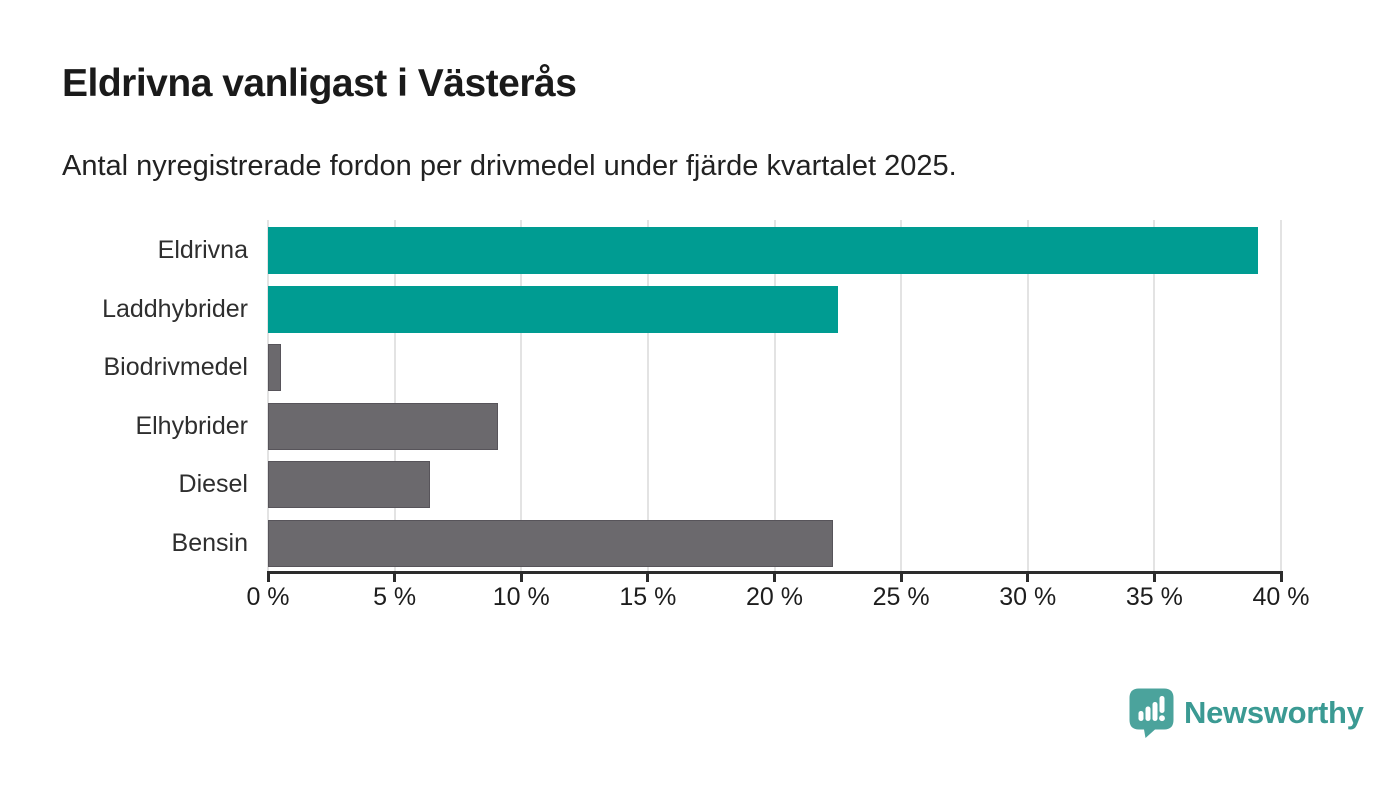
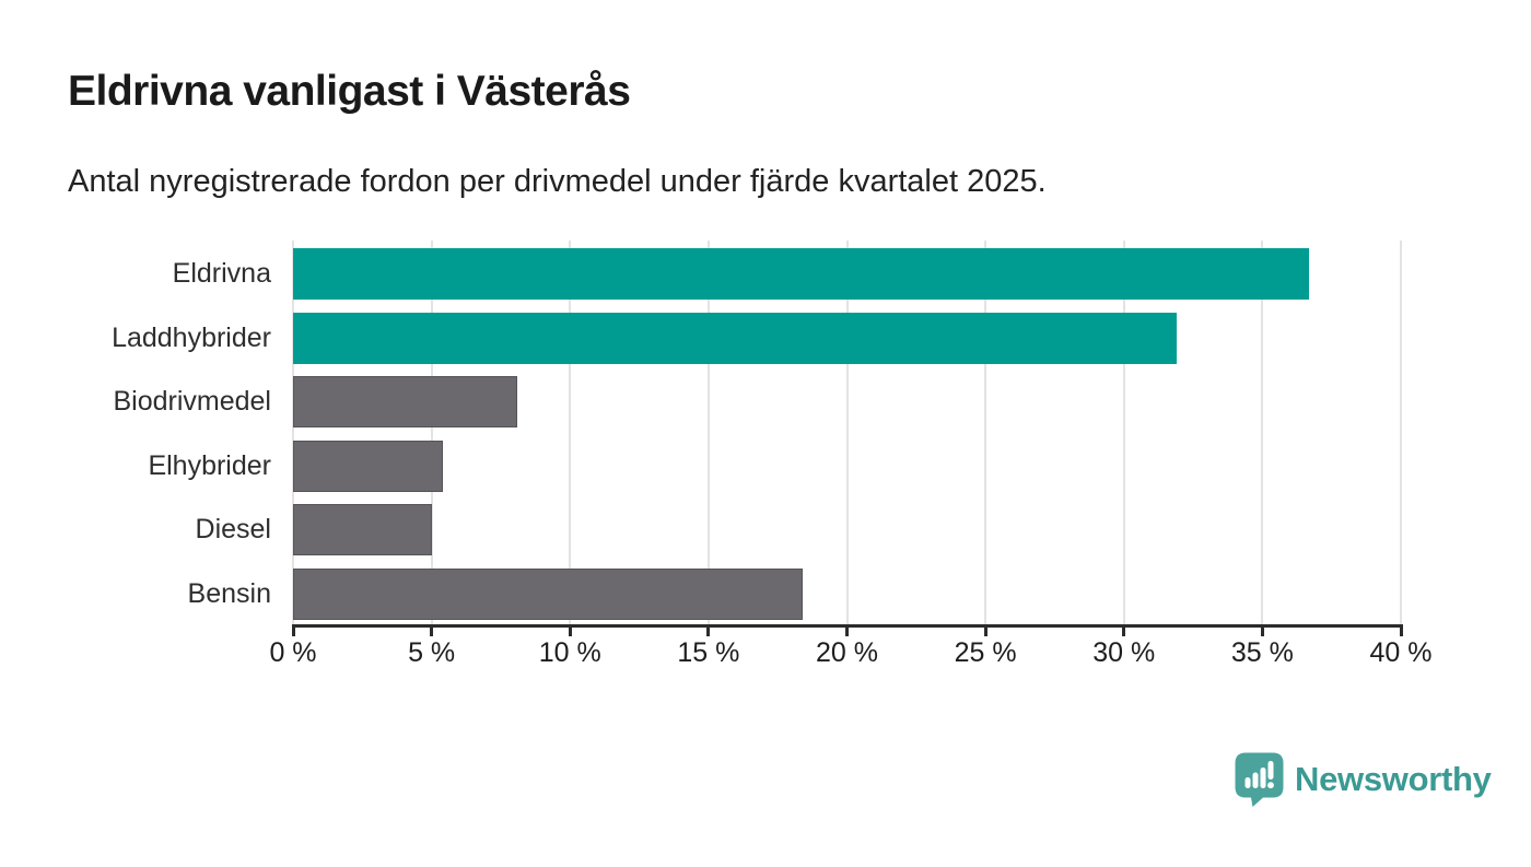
Eldrivna: 39.1% -> 36.7%
Laddhybrider: 22.5% -> 31.9%
Biodrivmedel: 0.5% -> 8.1%
Elhybrider: 9.1% -> 5.4%
Diesel: 6.4% -> 5.0%
Bensin: 22.3% -> 18.4%
